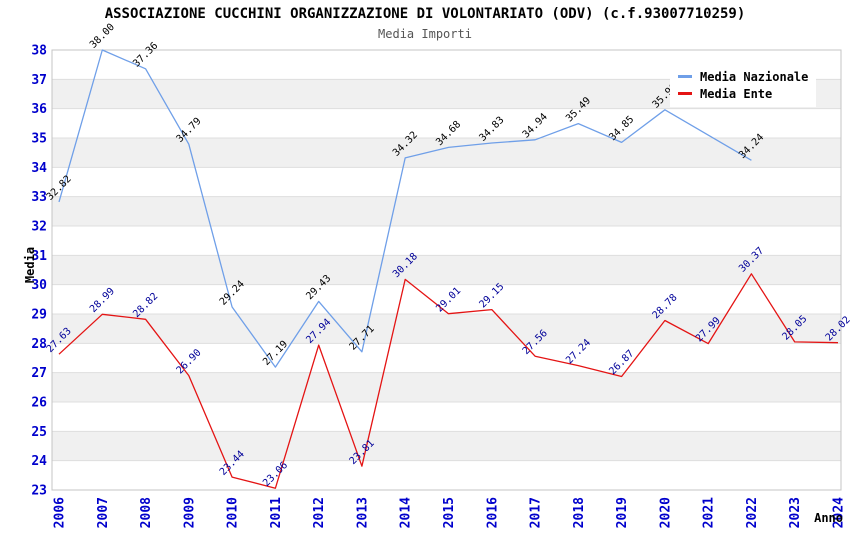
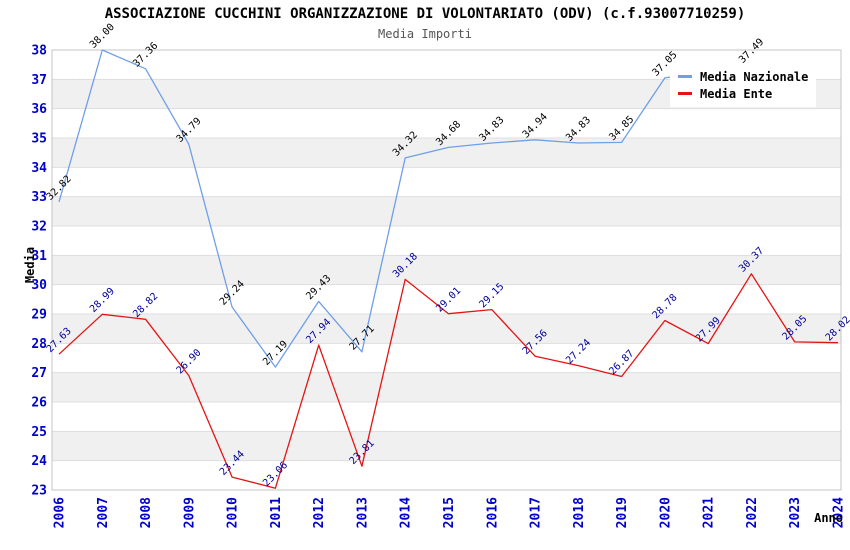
Media Nazionale/2018: 35.49 -> 34.83
Media Nazionale/2020: 35.96 -> 37.05
Media Nazionale/2022: 34.24 -> 37.49
